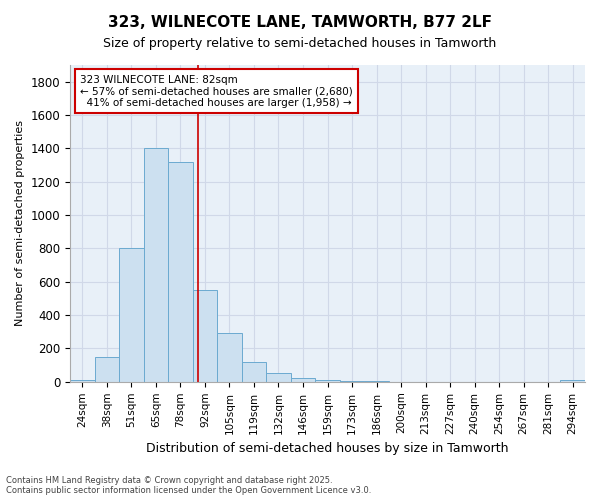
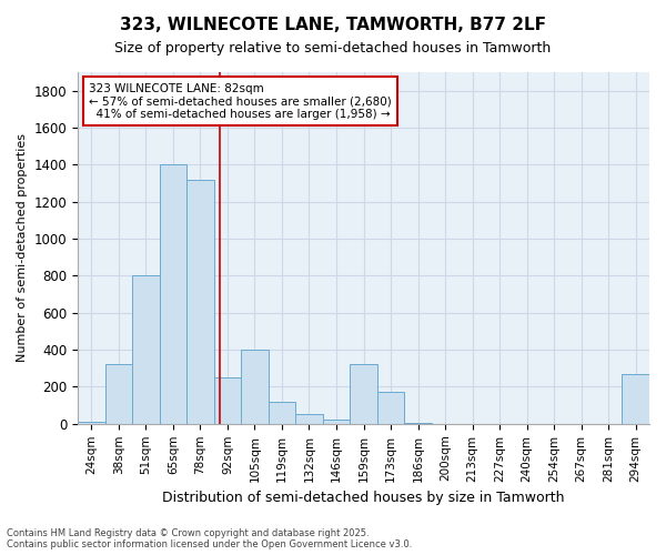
38sqm: 150 -> 320
92sqm: 550 -> 250
105sqm: 290 -> 400
159sqm: 10 -> 320
173sqm: 0 -> 170
294sqm: 10 -> 270
